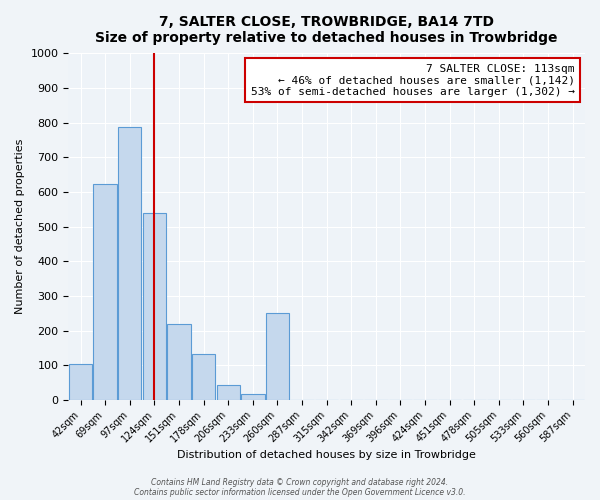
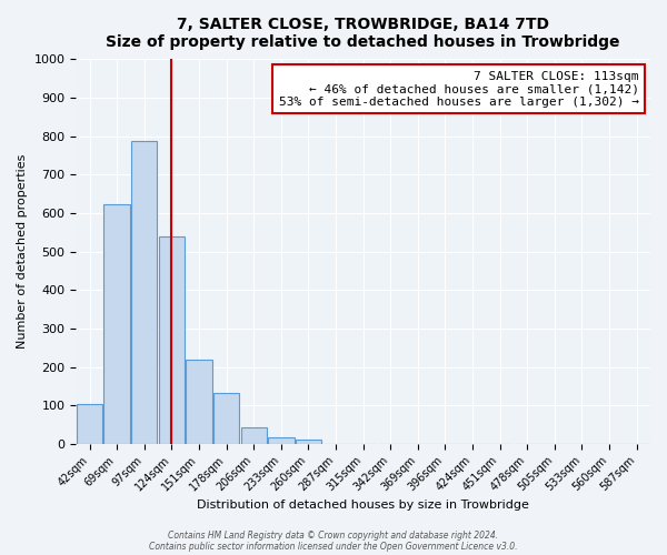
260sqm: 250 -> 10
